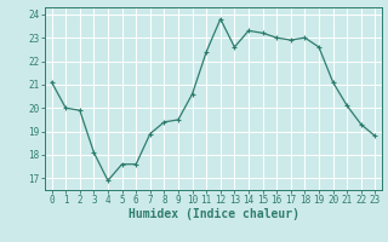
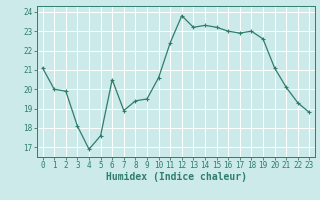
6: 17.6 -> 20.5
13: 22.6 -> 23.2
